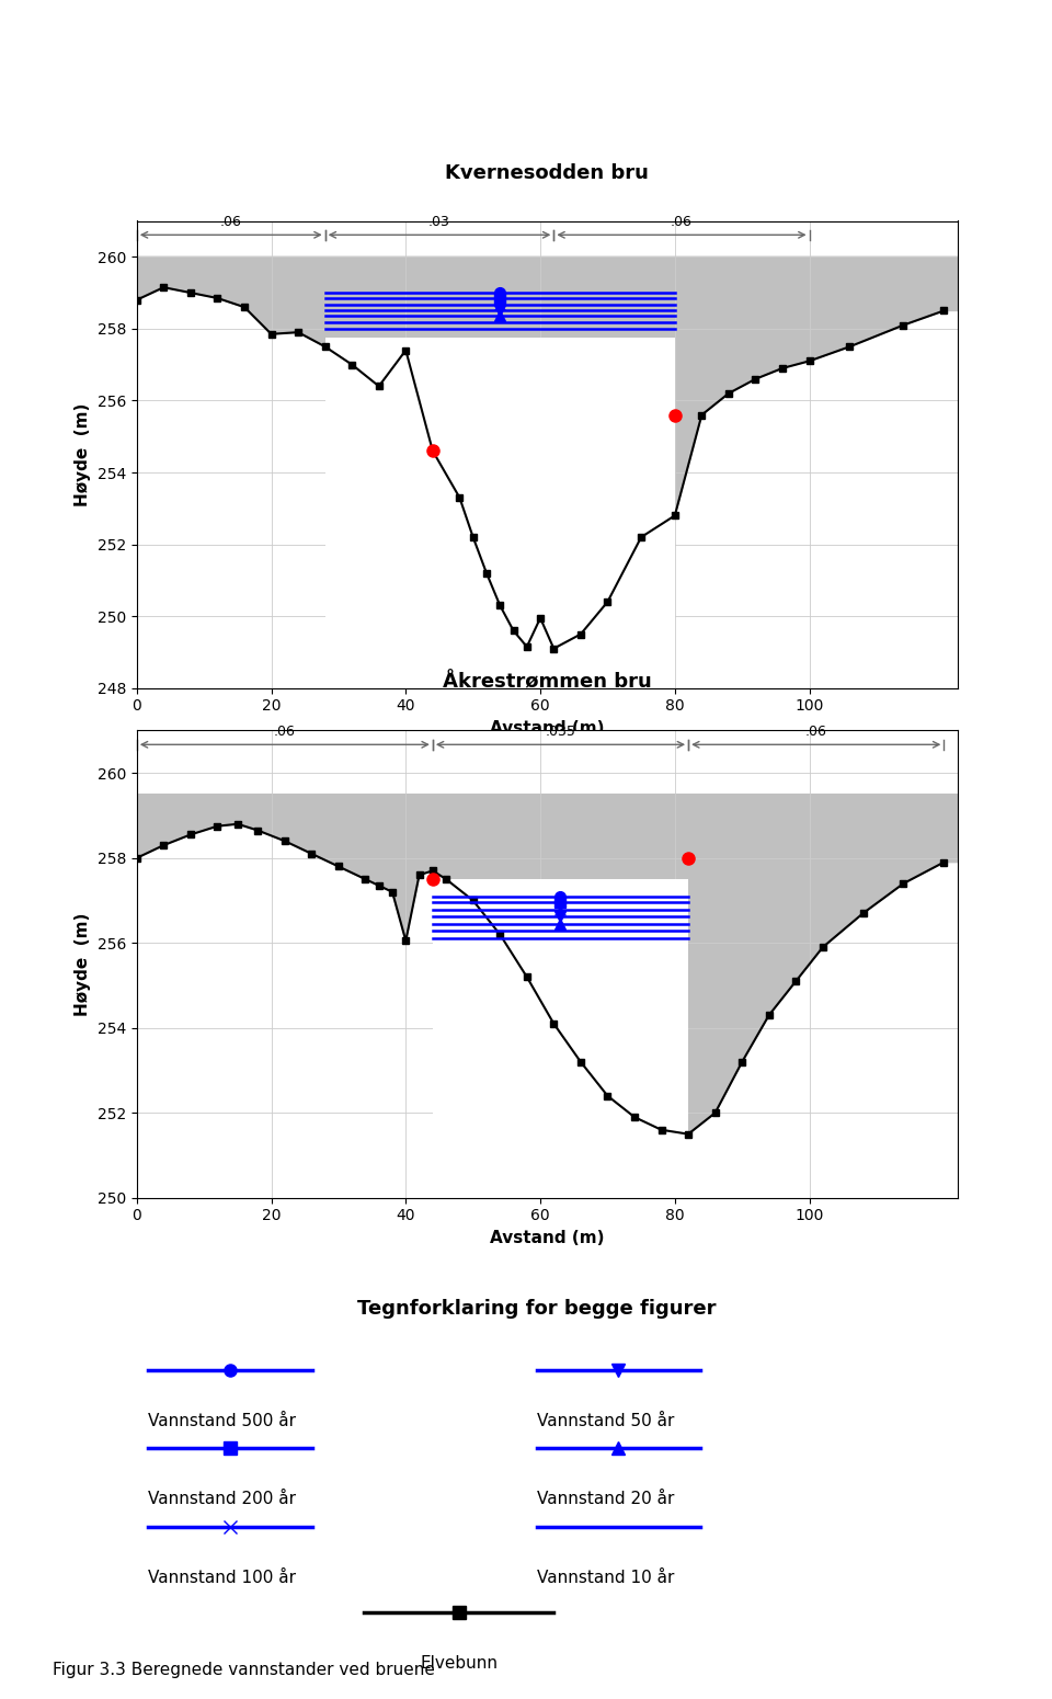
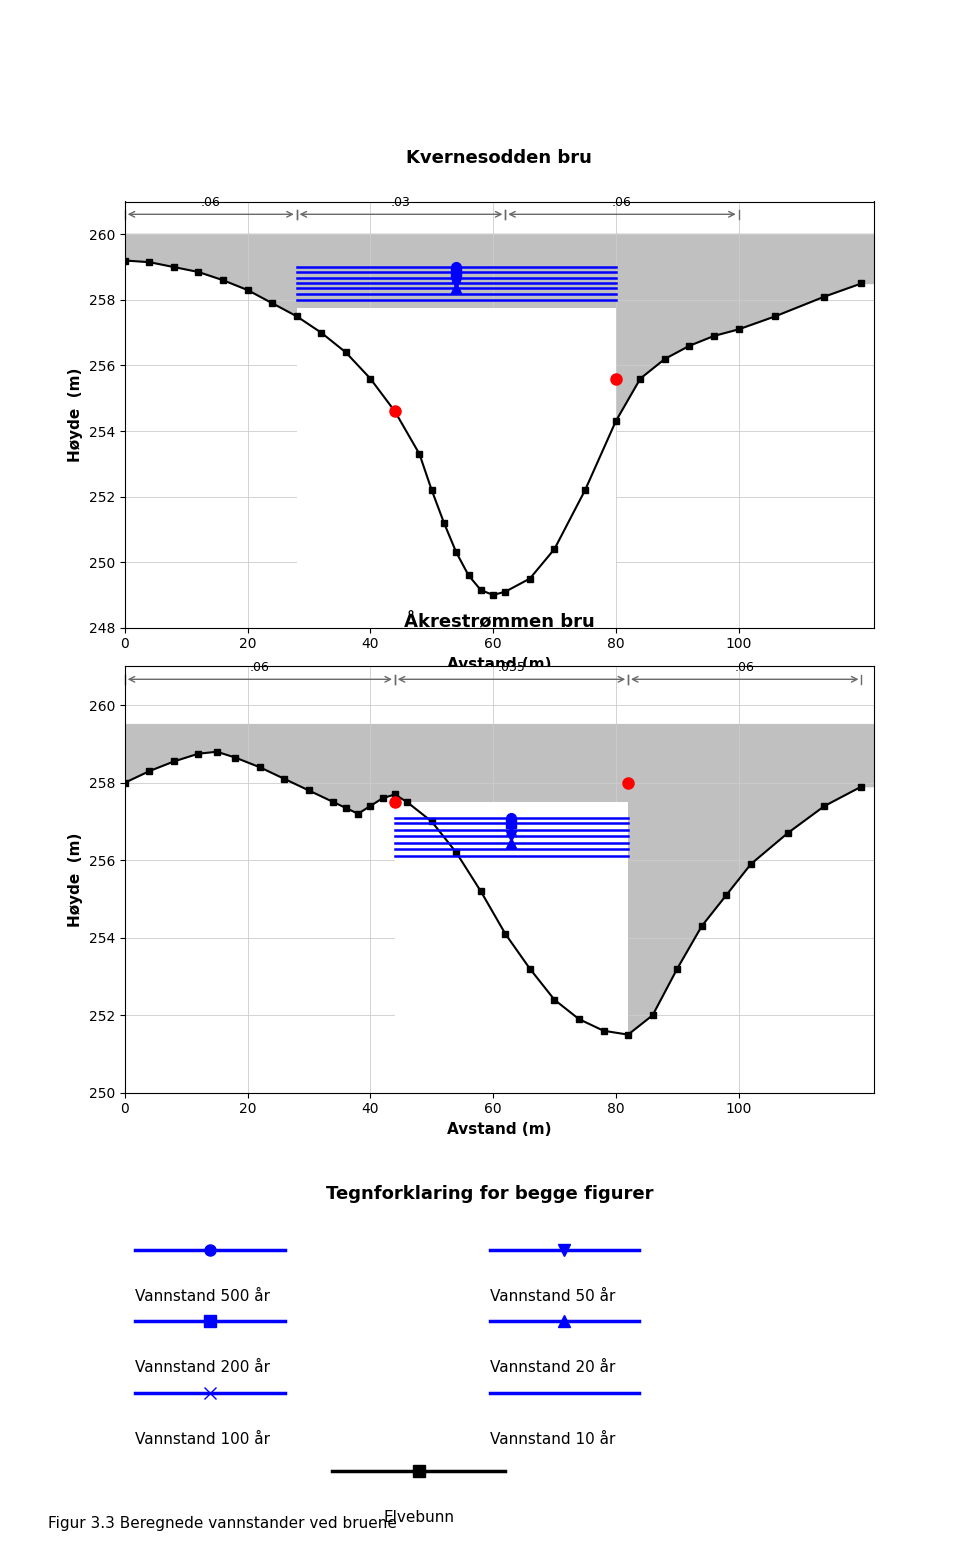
Kvernesodden bru/0: 258.80 -> 259.20
Kvernesodden bru/20: 257.85 -> 258.30
Kvernesodden bru/40: 257.40 -> 255.60
Kvernesodden bru/60: 249.95 -> 249.00
Kvernesodden bru/80: 252.80 -> 254.30
Åkrestrømmen bru/40: 256.05 -> 257.40
